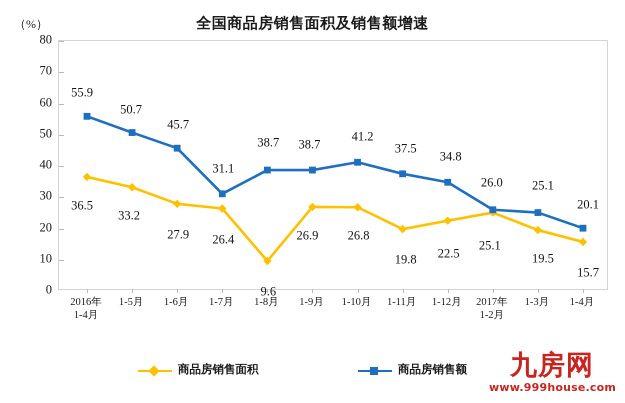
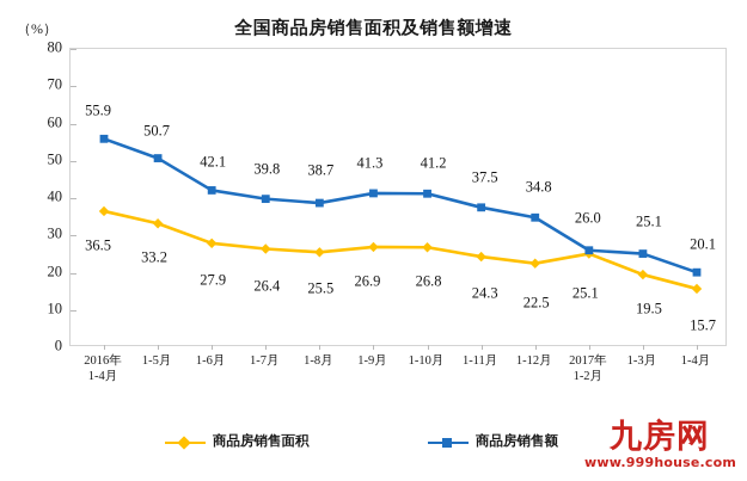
商品房销售额/1-6月: 45.7 -> 42.1
商品房销售额/1-7月: 31.1 -> 39.8
商品房销售面积/1-8月: 9.6 -> 25.5
商品房销售额/1-9月: 38.7 -> 41.3
商品房销售面积/1-11月: 19.8 -> 24.3
